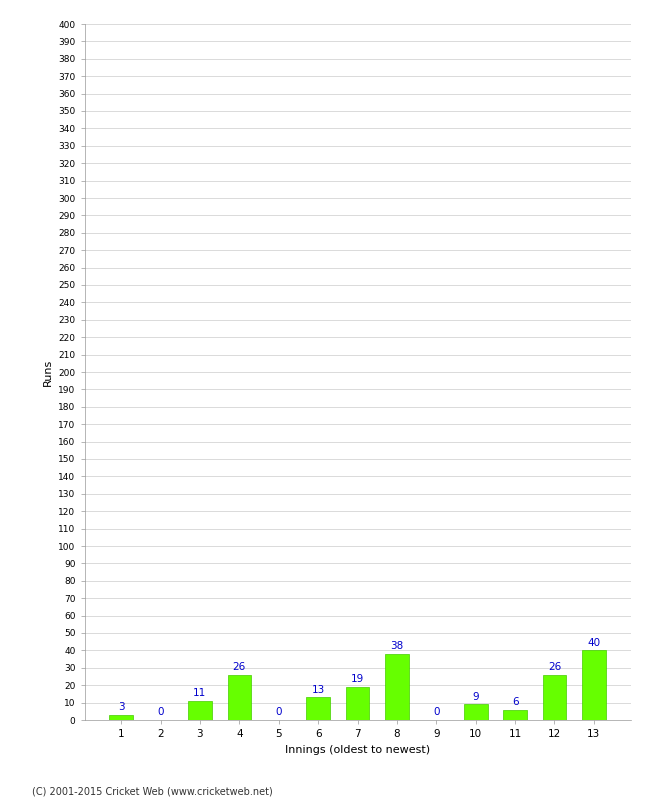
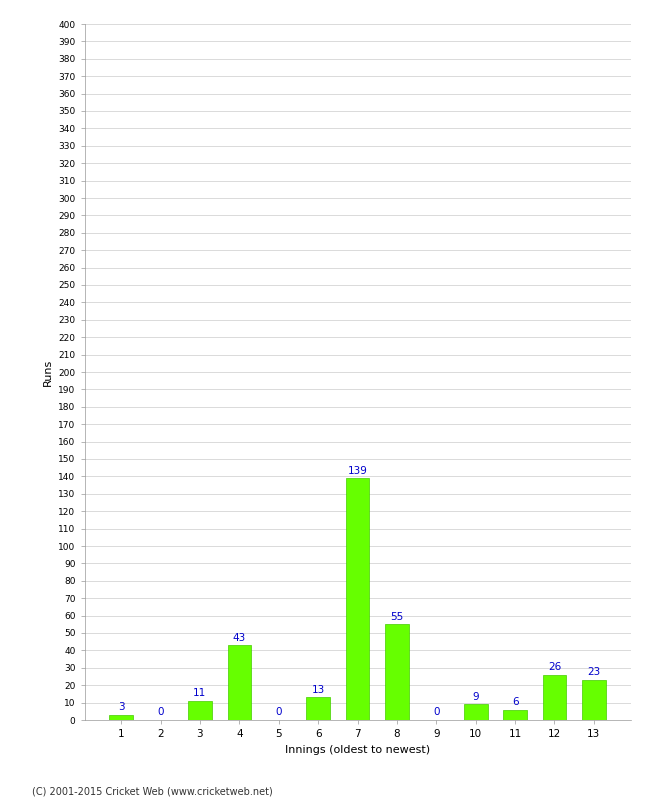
4: 26 -> 43
7: 19 -> 139
8: 38 -> 55
13: 40 -> 23
